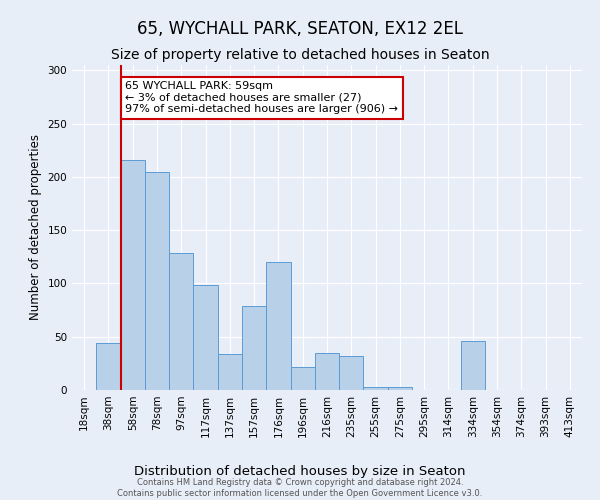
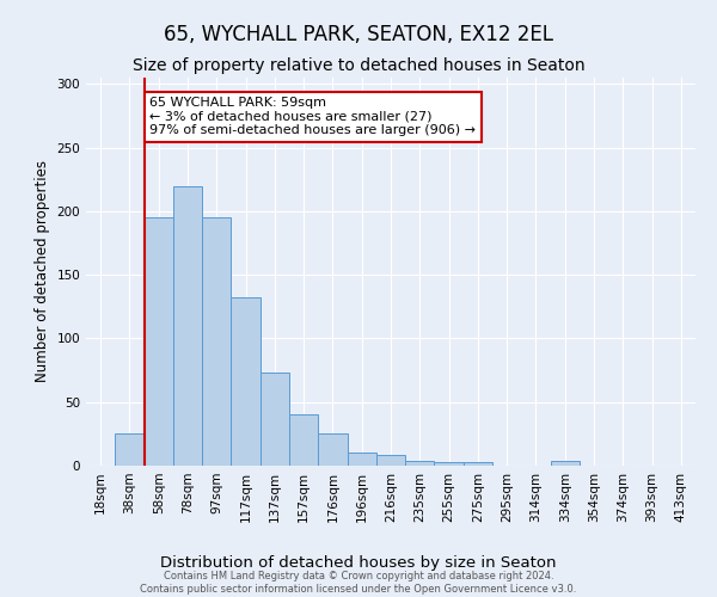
38sqm: 44 -> 25
58sqm: 216 -> 195
78sqm: 205 -> 220
97sqm: 129 -> 195
117sqm: 99 -> 132
137sqm: 34 -> 73
157sqm: 79 -> 40
176sqm: 120 -> 25
196sqm: 22 -> 10
216sqm: 35 -> 8
235sqm: 32 -> 4
334sqm: 46 -> 4
